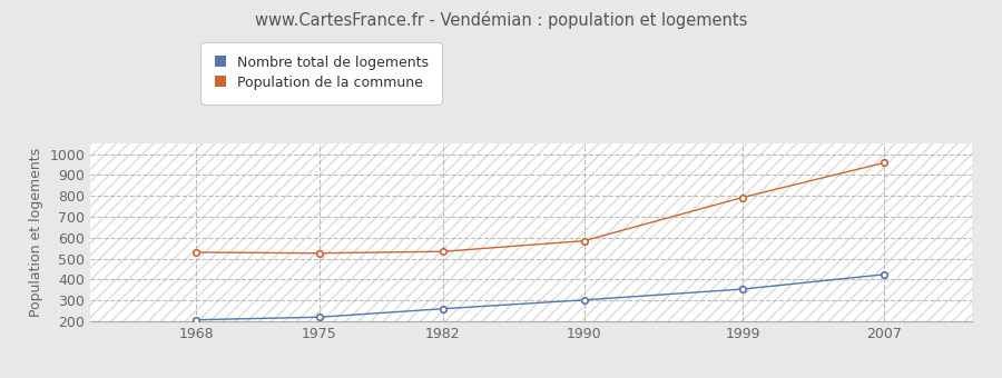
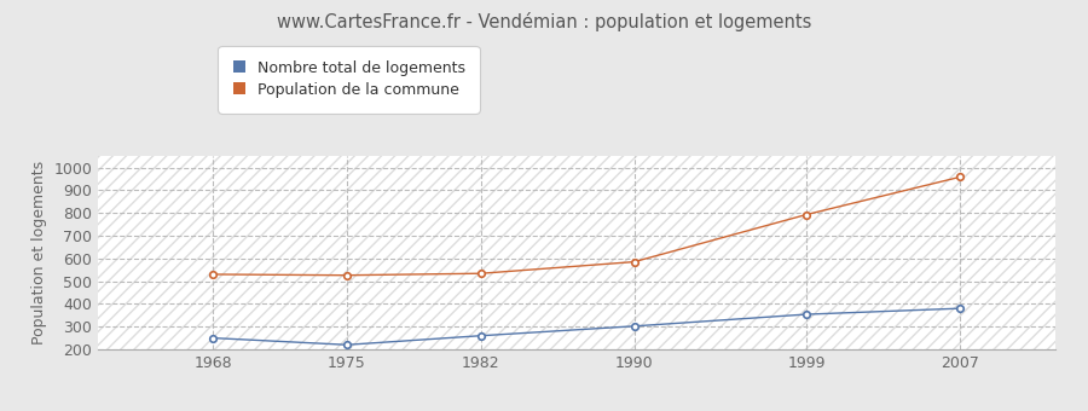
Nombre total de logements/1968: 210 -> 250
Nombre total de logements/2007: 420 -> 380
